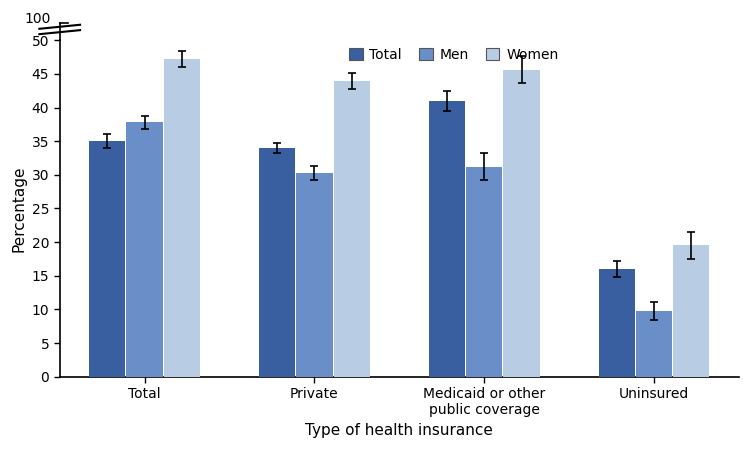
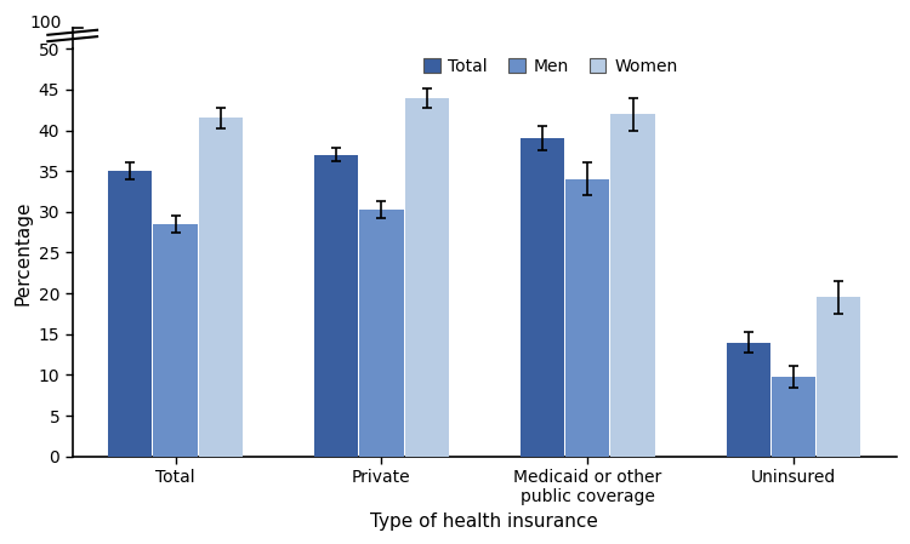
Men/Total: 37.8 -> 28.5
Women/Total: 47.2 -> 41.5
Total/Private: 34 -> 37
Total/Medicaid or other public coverage: 41 -> 39
Men/Medicaid or other public coverage: 31.2 -> 34.0
Women/Medicaid or other public coverage: 45.6 -> 42.0
Total/Uninsured: 16 -> 14
